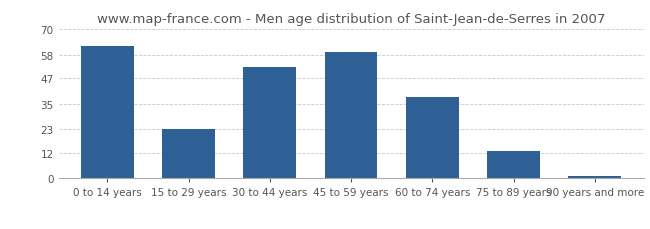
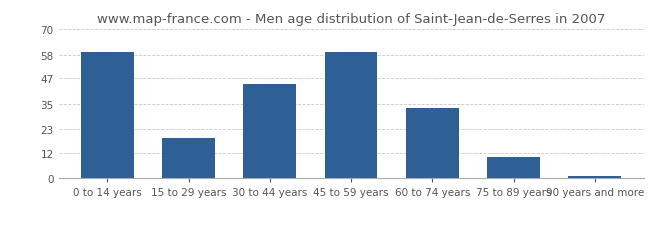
0 to 14 years: 62 -> 59
15 to 29 years: 23 -> 19
30 to 44 years: 52 -> 44
60 to 74 years: 38 -> 33
75 to 89 years: 13 -> 10
